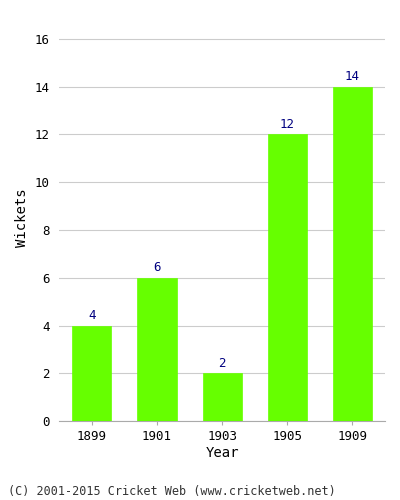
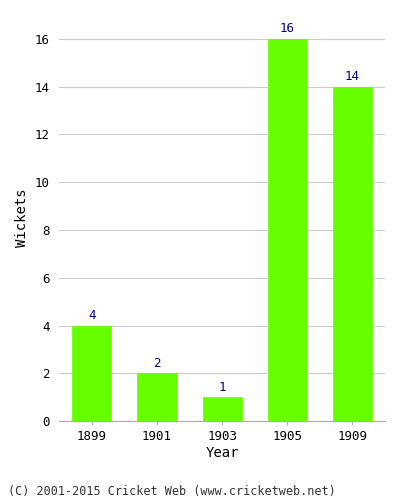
1901: 6 -> 2
1903: 2 -> 1
1905: 12 -> 16
